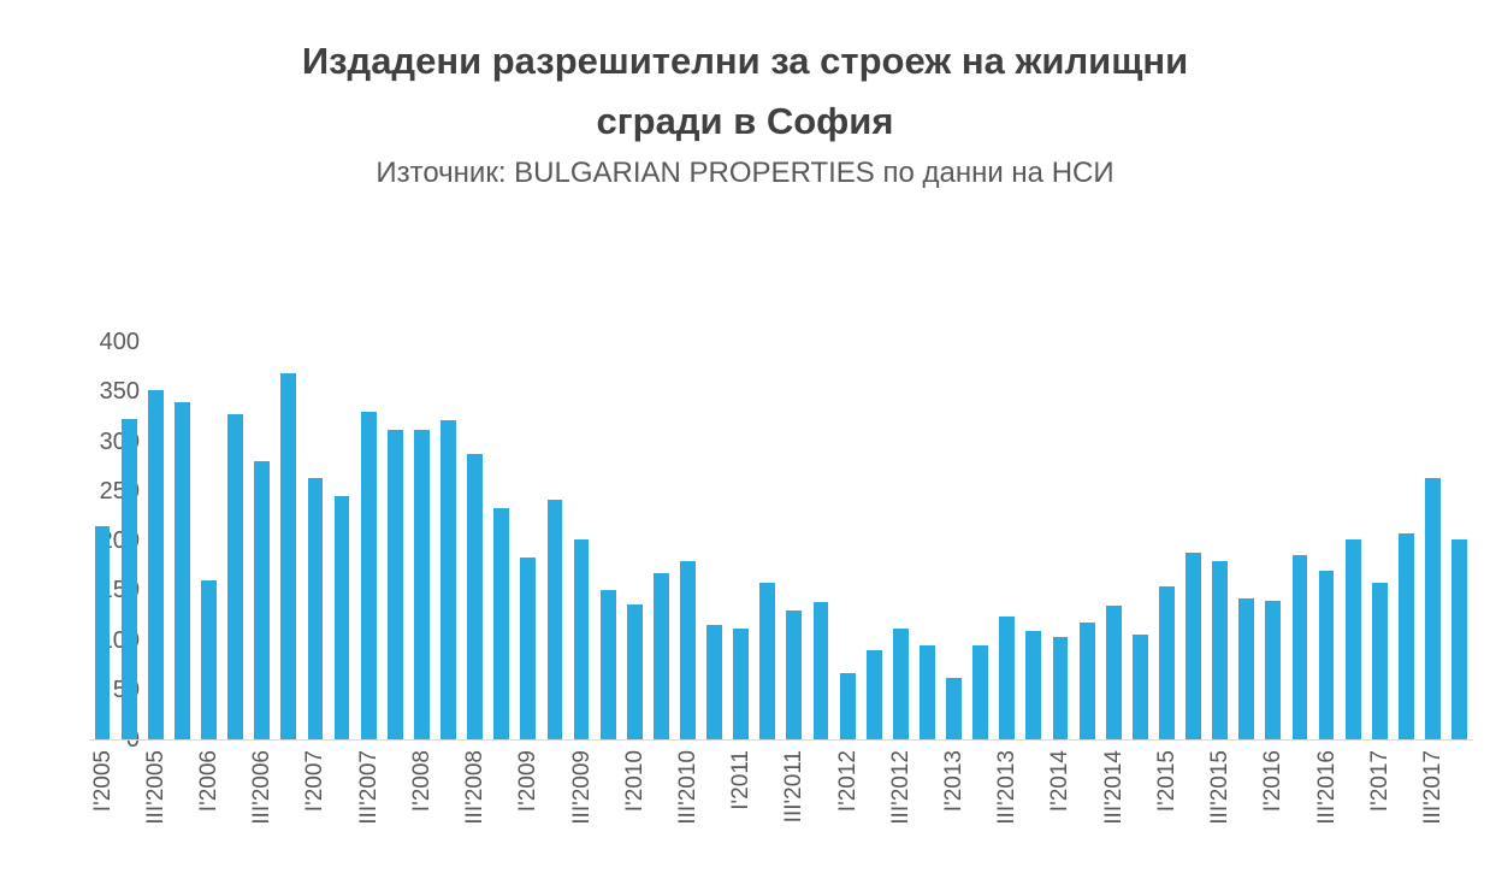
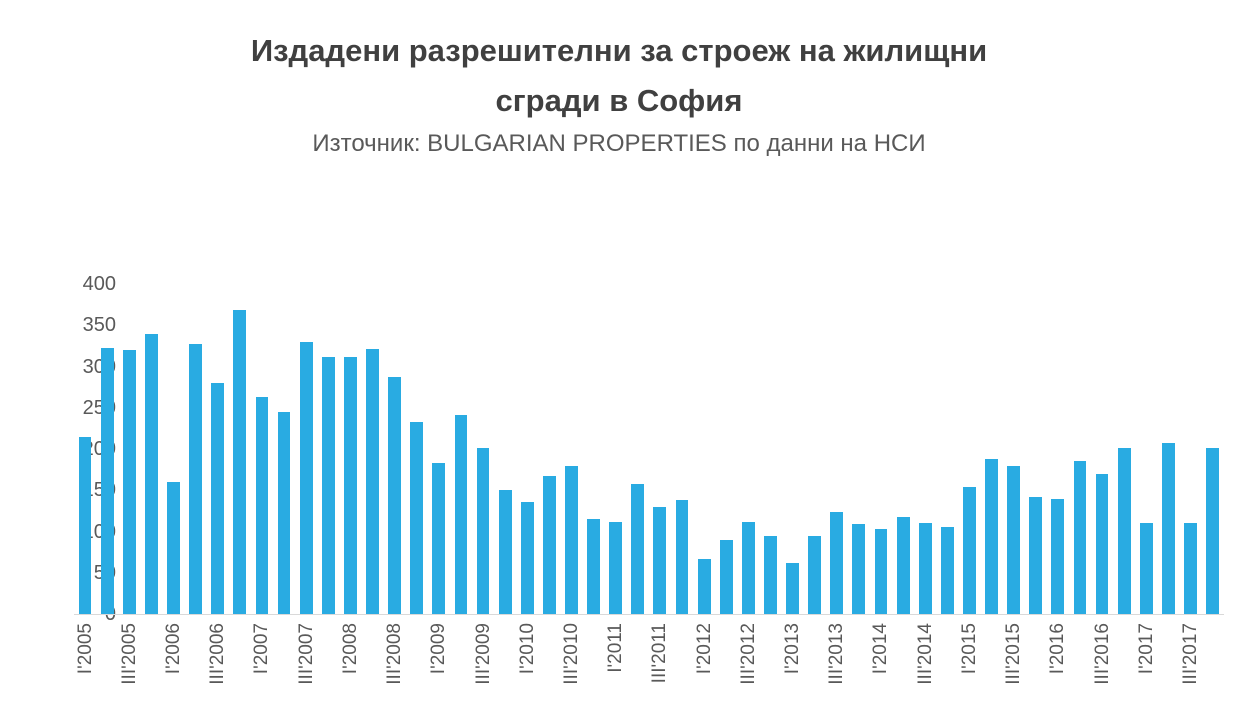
III'2005: 350 -> 320
III'2014: 130 -> 110
I'2017: 160 -> 110
III'2017: 260 -> 110
